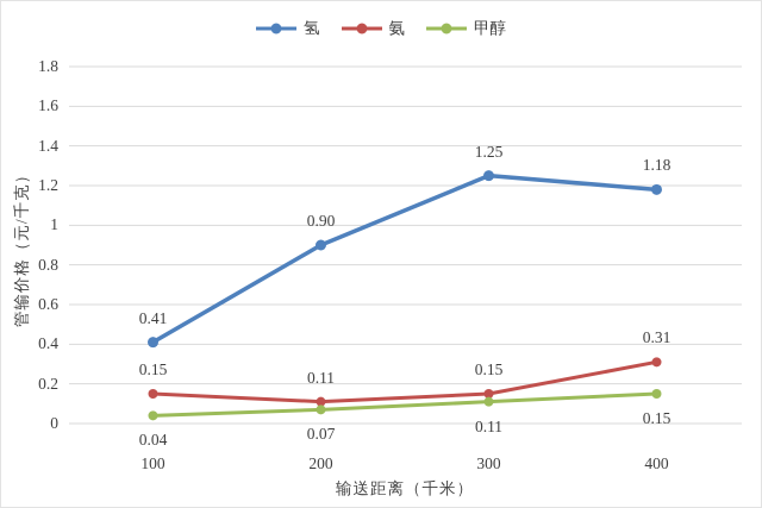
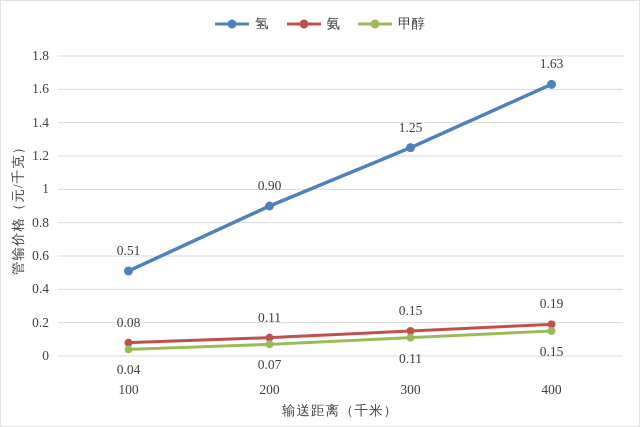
氢/100: 0.41 -> 0.51
氨/100: 0.15 -> 0.08
氢/400: 1.18 -> 1.63
氨/400: 0.31 -> 0.19
